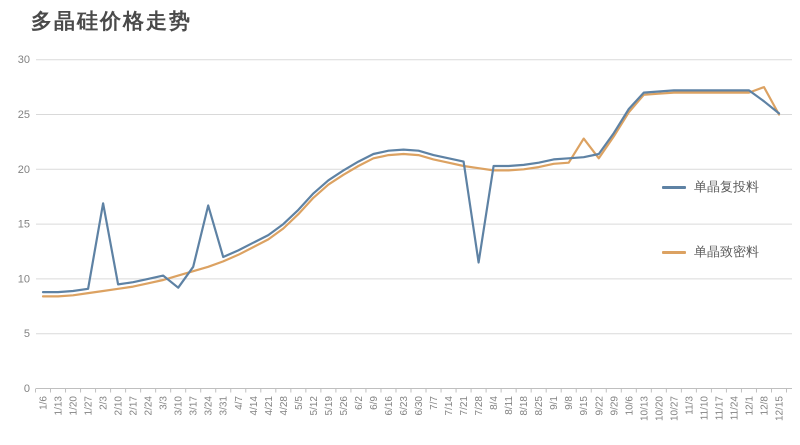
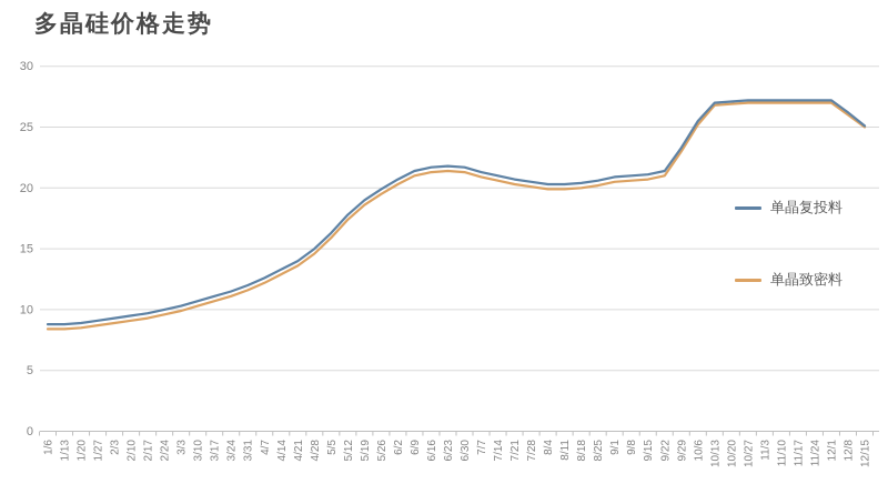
单晶复投料/2/3: 16.9 -> 9.3
单晶复投料/3/10: 9.2 -> 10.7
单晶复投料/3/24: 16.7 -> 11.5
单晶复投料/7/28: 11.5 -> 20.5
单晶致密料/9/15: 22.8 -> 20.7
单晶致密料/12/8: 27.5 -> 26.0
